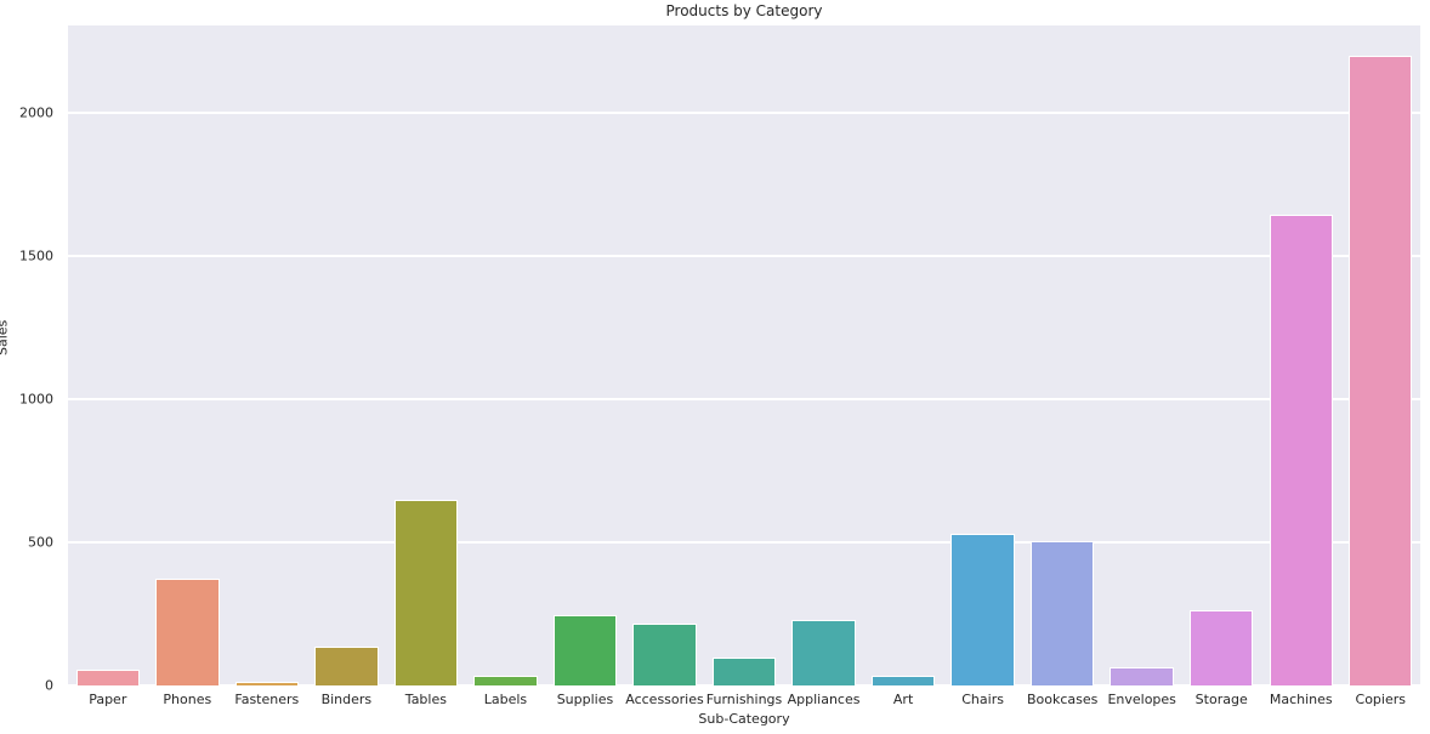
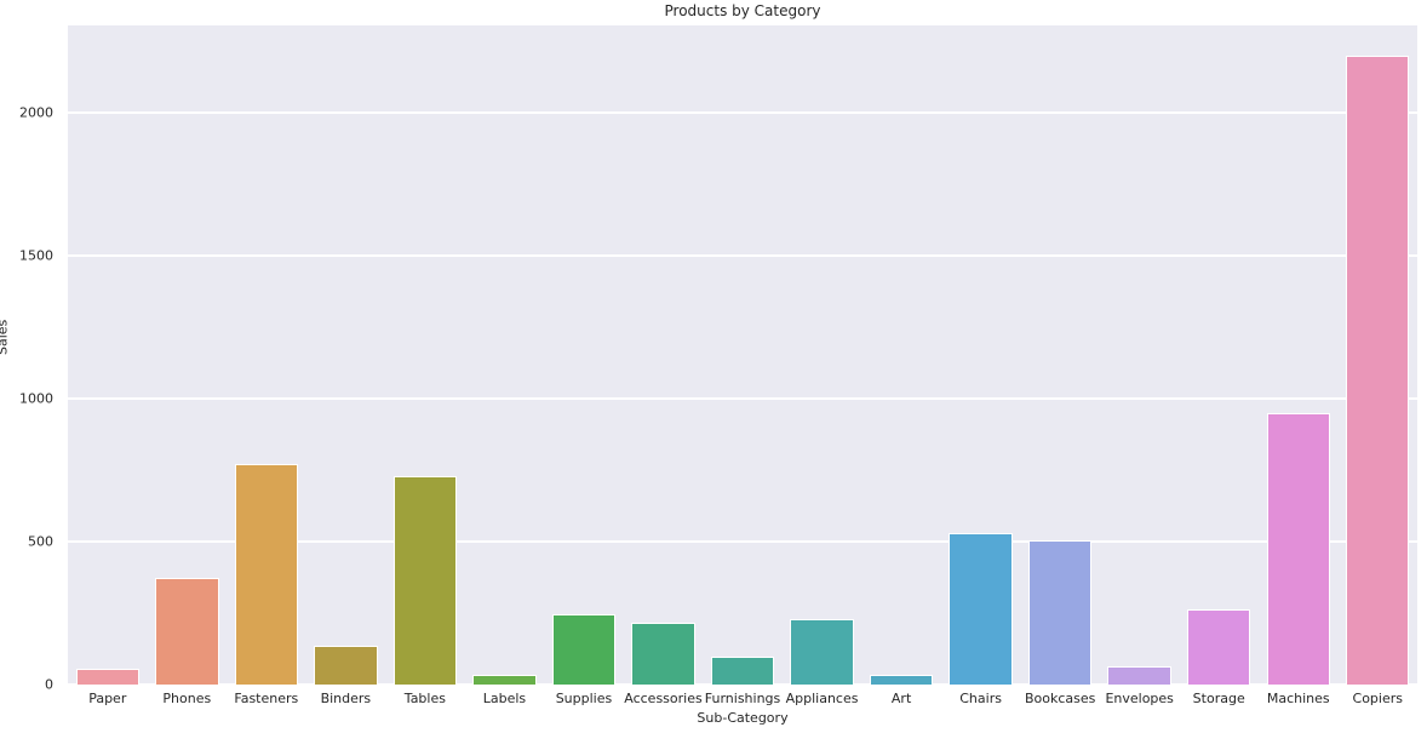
Fasteners: 10 -> 770
Tables: 650 -> 730
Machines: 1650 -> 950
